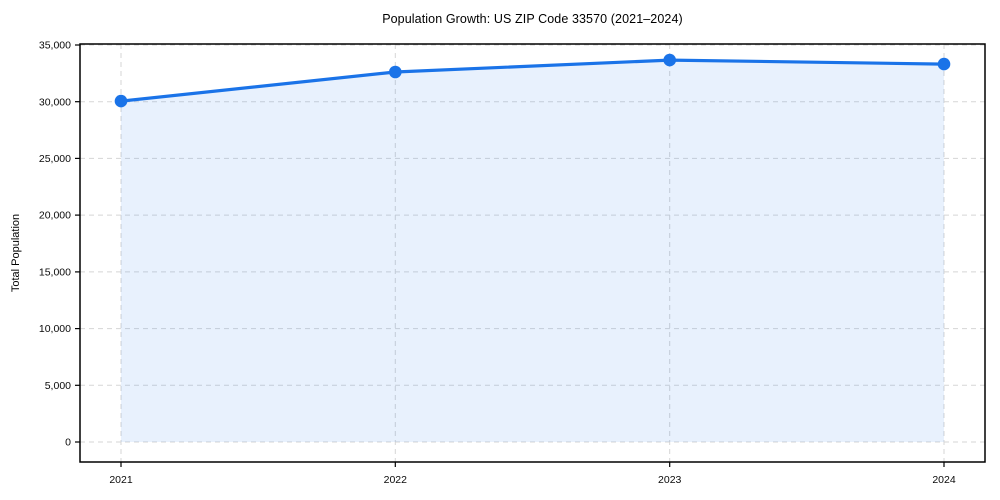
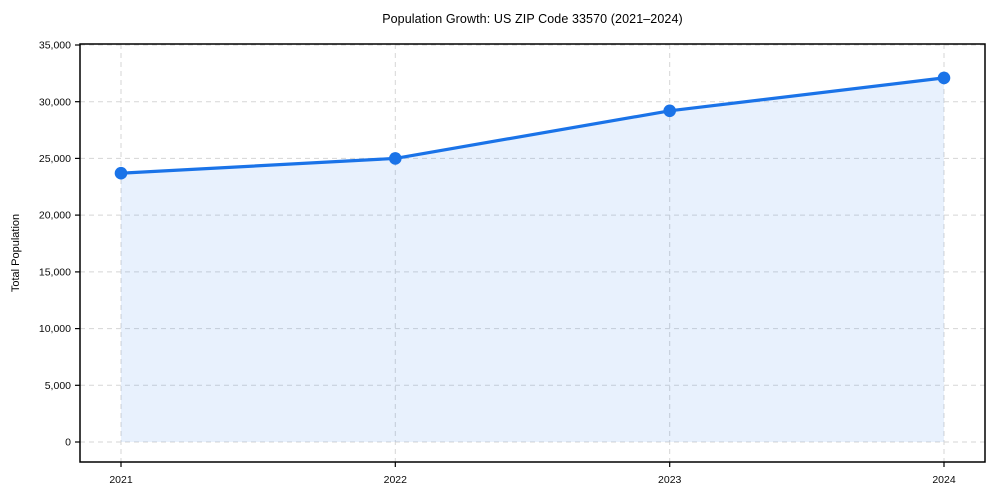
2021: 30000 -> 23700
2022: 32600 -> 25000
2023: 33700 -> 29200
2024: 33300 -> 32100
